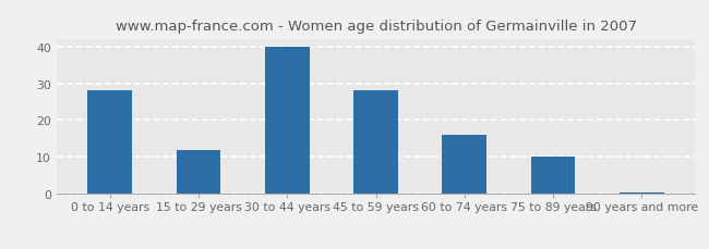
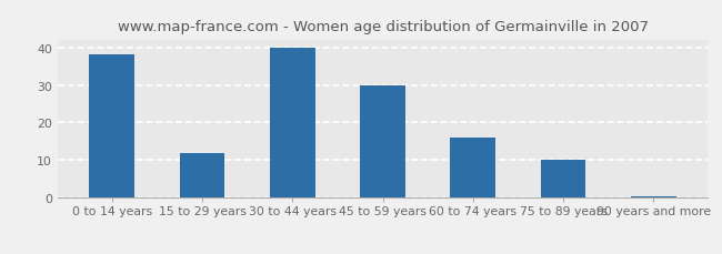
0 to 14 years: 28.0 -> 38.0
45 to 59 years: 28.0 -> 30.0
